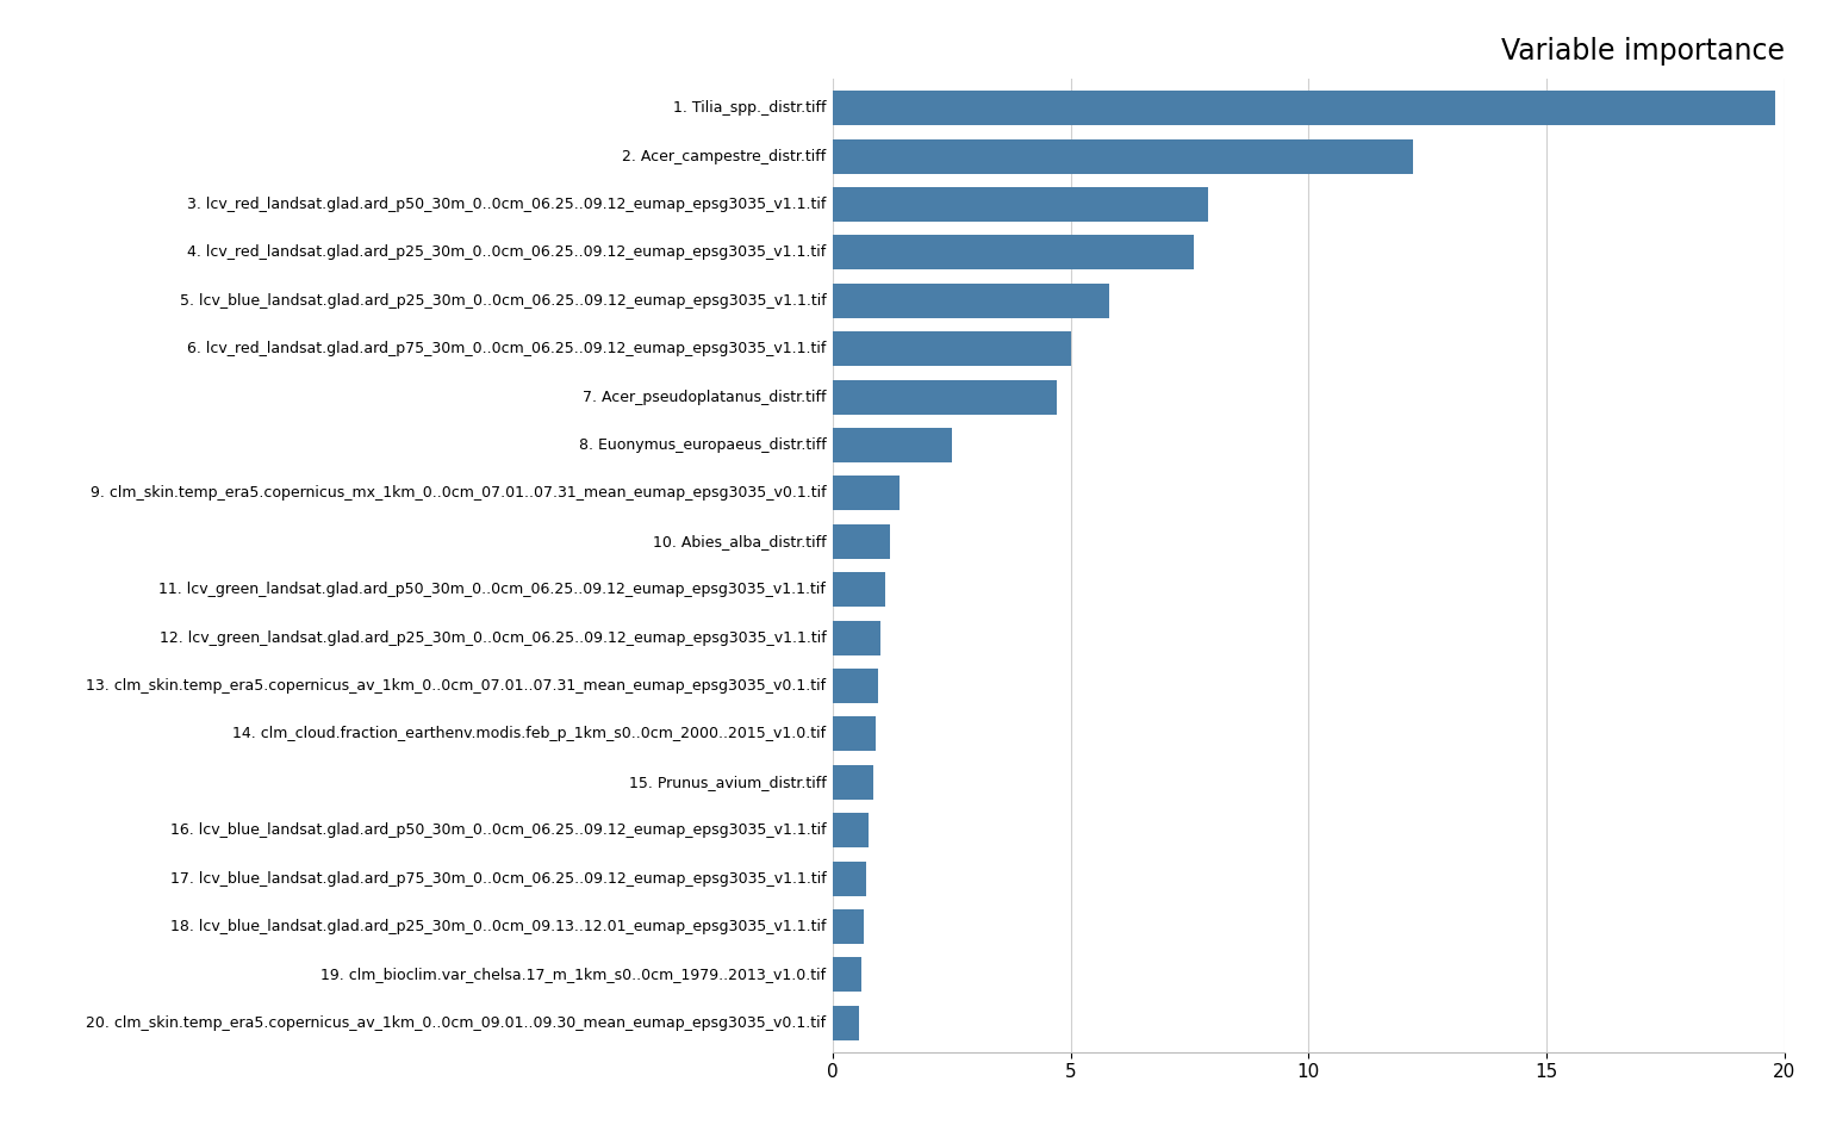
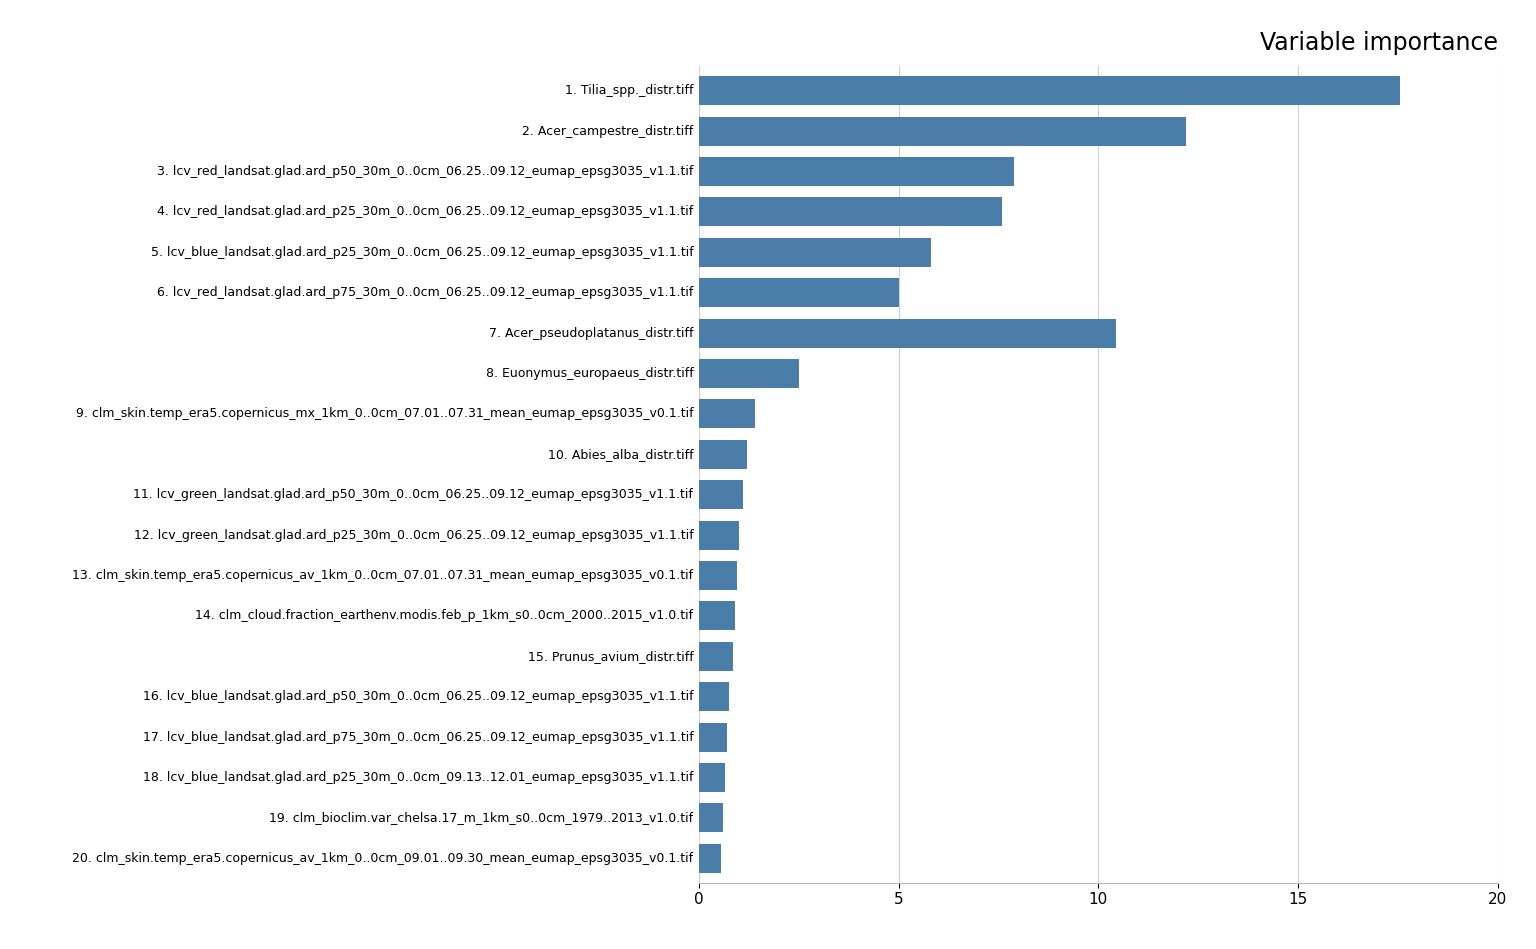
1. Tilia_spp._distr.tiff: 19.80 -> 17.55
7. Acer_pseudoplatanus_distr.tiff: 4.70 -> 10.45
